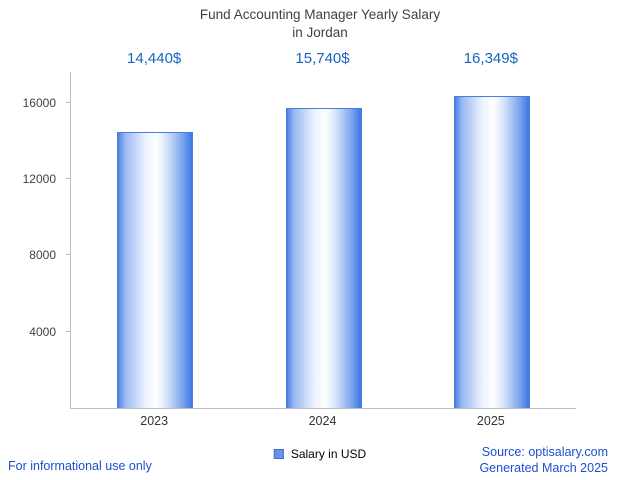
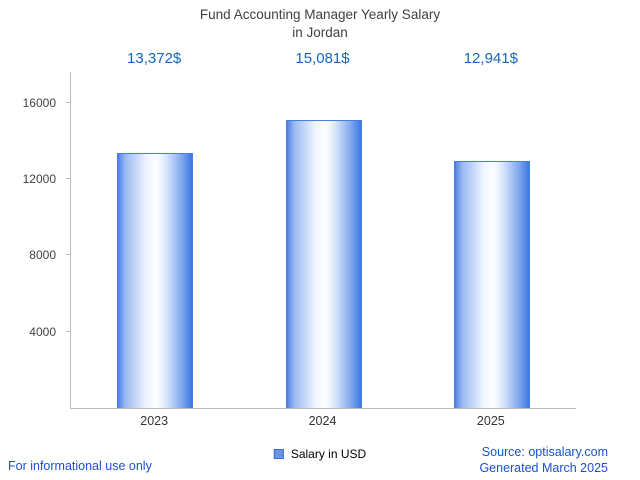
2023: 14,440 -> 13,372
2024: 15,740 -> 15,081
2025: 16,349 -> 12,941
